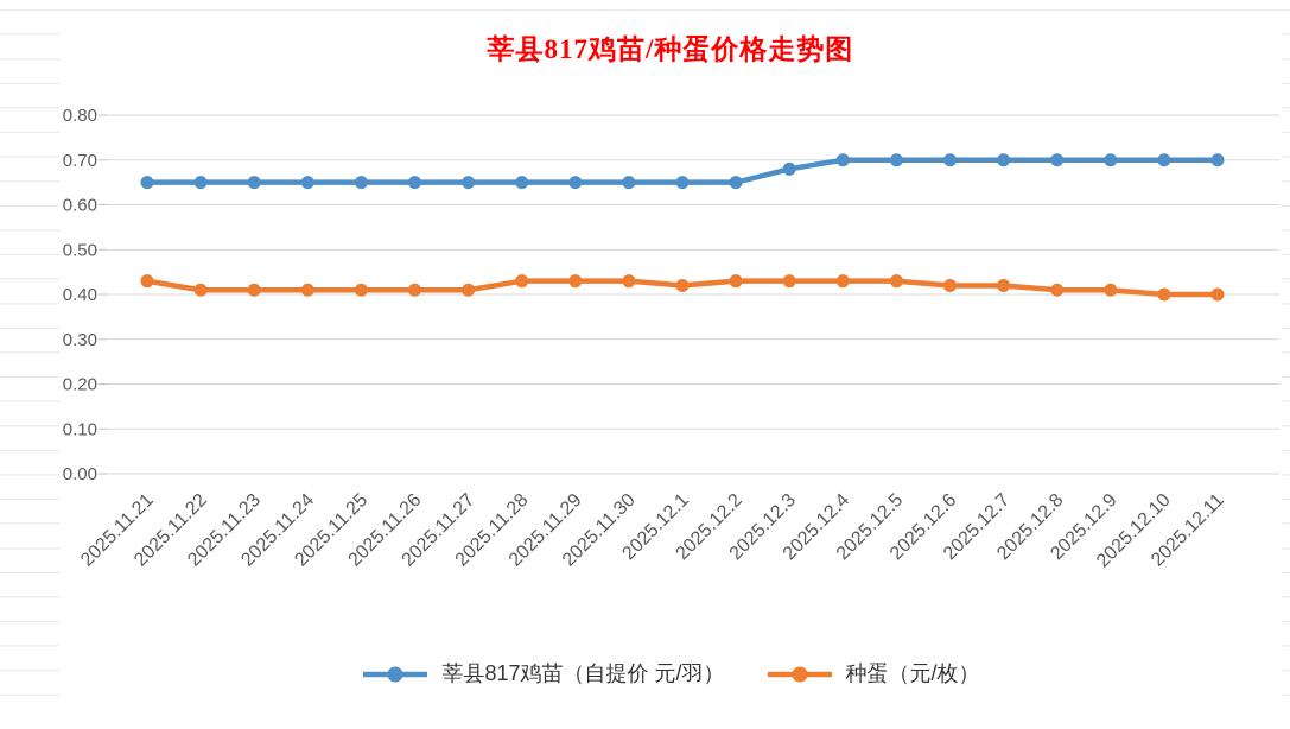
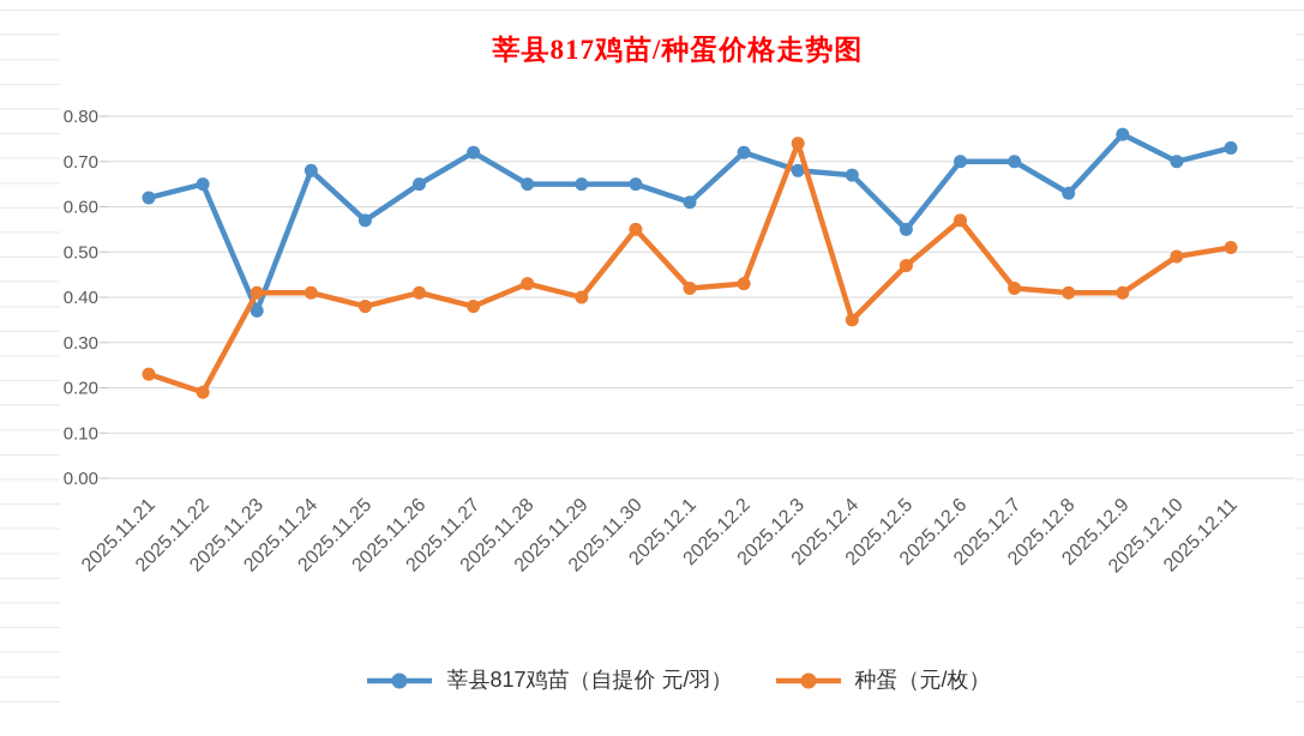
莘县817鸡苗（自提价 元/羽）/2025.11.21: 0.65 -> 0.62
种蛋（元/枚）/2025.11.21: 0.43 -> 0.23
种蛋（元/枚）/2025.11.22: 0.41 -> 0.19
莘县817鸡苗（自提价 元/羽）/2025.11.23: 0.65 -> 0.37
莘县817鸡苗（自提价 元/羽）/2025.11.24: 0.65 -> 0.68
莘县817鸡苗（自提价 元/羽）/2025.11.25: 0.65 -> 0.57
种蛋（元/枚）/2025.11.25: 0.41 -> 0.38
莘县817鸡苗（自提价 元/羽）/2025.11.27: 0.65 -> 0.72
种蛋（元/枚）/2025.11.27: 0.41 -> 0.38
种蛋（元/枚）/2025.11.29: 0.43 -> 0.40
种蛋（元/枚）/2025.11.30: 0.43 -> 0.55
莘县817鸡苗（自提价 元/羽）/2025.12.1: 0.65 -> 0.61
莘县817鸡苗（自提价 元/羽）/2025.12.2: 0.65 -> 0.72
种蛋（元/枚）/2025.12.3: 0.43 -> 0.74
莘县817鸡苗（自提价 元/羽）/2025.12.4: 0.70 -> 0.67
种蛋（元/枚）/2025.12.4: 0.43 -> 0.35
莘县817鸡苗（自提价 元/羽）/2025.12.5: 0.70 -> 0.55
种蛋（元/枚）/2025.12.5: 0.43 -> 0.47
种蛋（元/枚）/2025.12.6: 0.42 -> 0.57
莘县817鸡苗（自提价 元/羽）/2025.12.8: 0.70 -> 0.63
莘县817鸡苗（自提价 元/羽）/2025.12.9: 0.70 -> 0.76
种蛋（元/枚）/2025.12.10: 0.40 -> 0.49
莘县817鸡苗（自提价 元/羽）/2025.12.11: 0.70 -> 0.73
种蛋（元/枚）/2025.12.11: 0.40 -> 0.51
